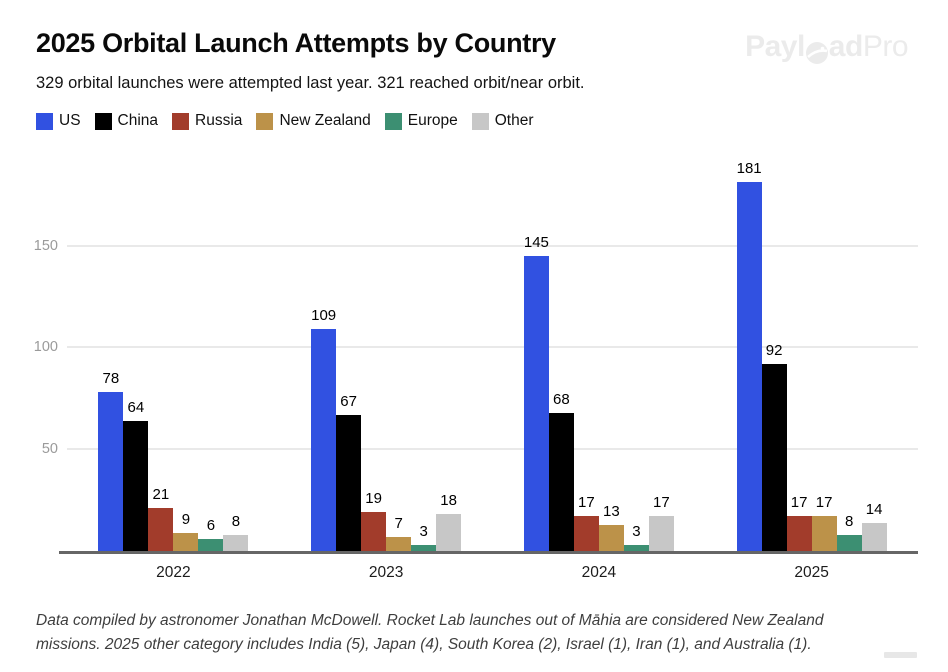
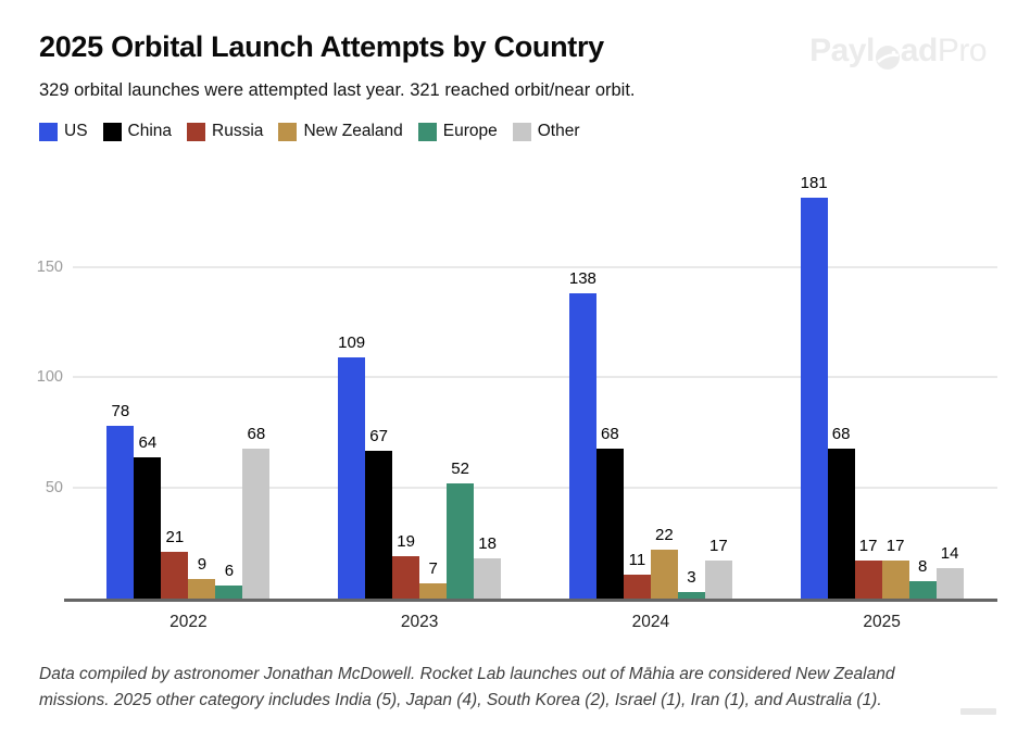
Other/2022: 8 -> 68
Europe/2023: 3 -> 52
US/2024: 145 -> 138
Russia/2024: 17 -> 11
New Zealand/2024: 13 -> 22
China/2025: 92 -> 68
